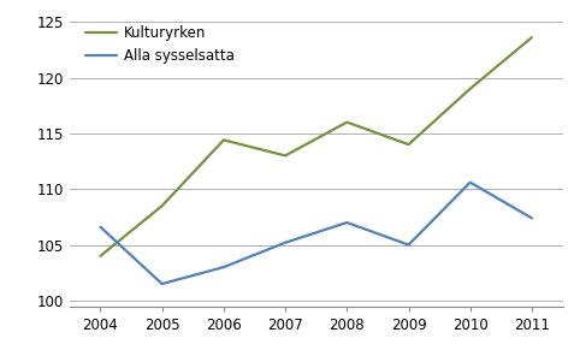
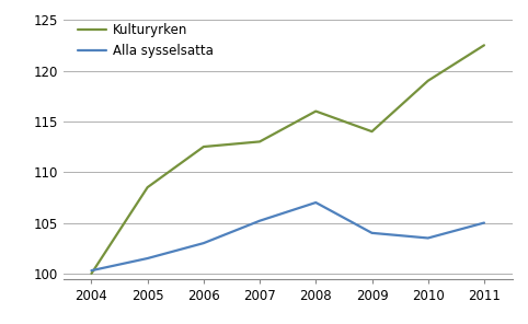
Kulturyrken/2004: 104.0 -> 100.0
Alla sysselsatta/2004: 106.6 -> 100.3
Kulturyrken/2006: 114.4 -> 112.5
Alla sysselsatta/2009: 105.0 -> 104.0
Alla sysselsatta/2010: 110.6 -> 103.5
Kulturyrken/2011: 123.6 -> 122.5
Alla sysselsatta/2011: 107.4 -> 105.0
